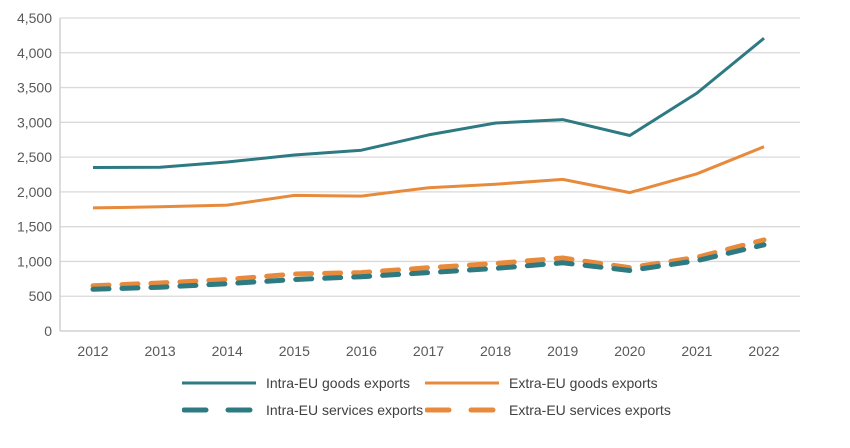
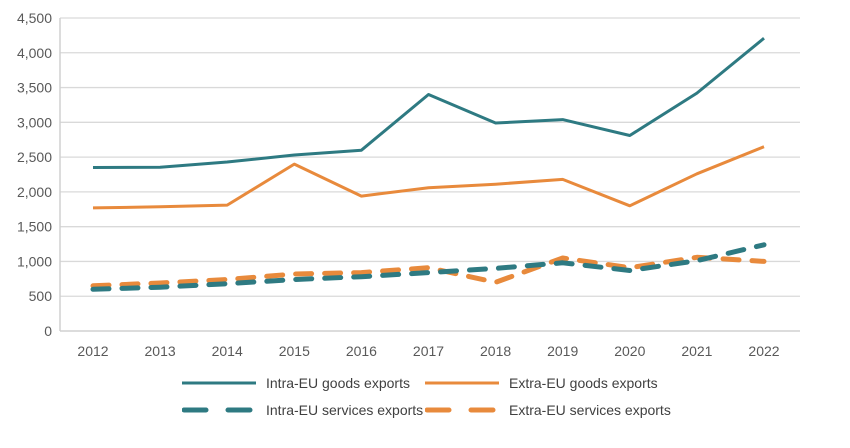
Extra-EU goods exports/2015: 2000 -> 2400
Intra-EU goods exports/2017: 2800 -> 3400
Extra-EU services exports/2018: 1000 -> 700
Extra-EU goods exports/2020: 2000 -> 1800
Extra-EU services exports/2022: 1300 -> 1000
